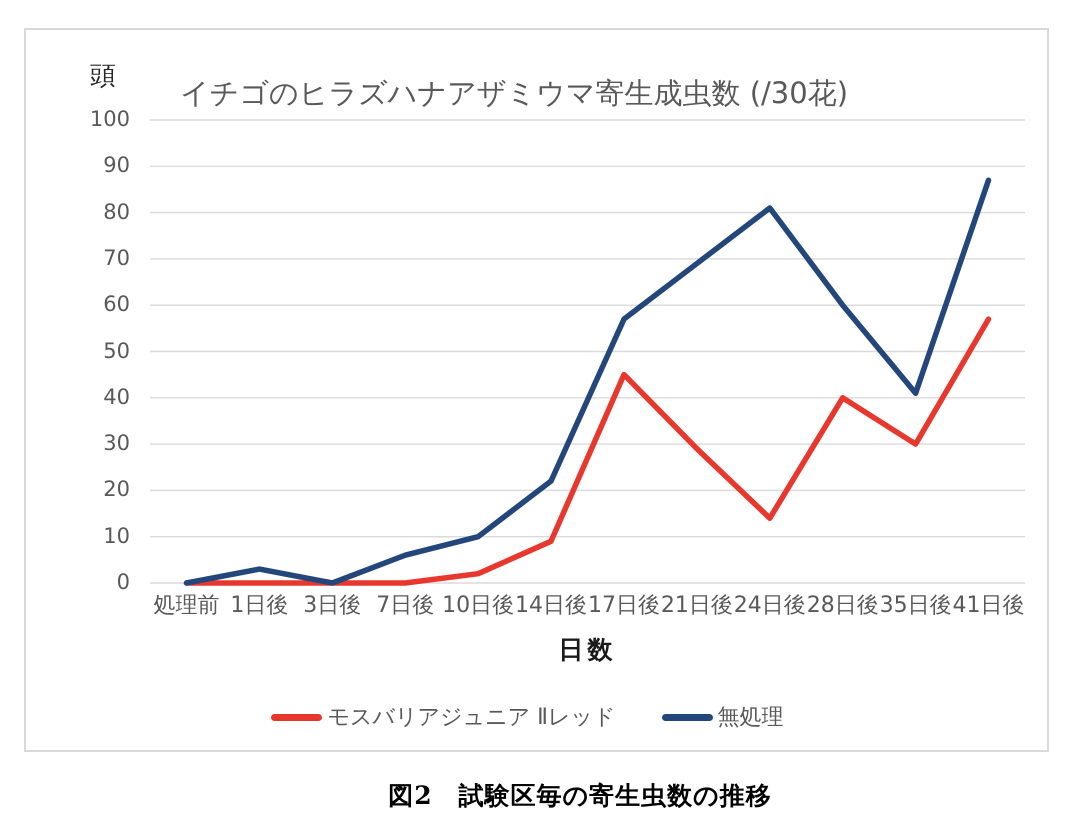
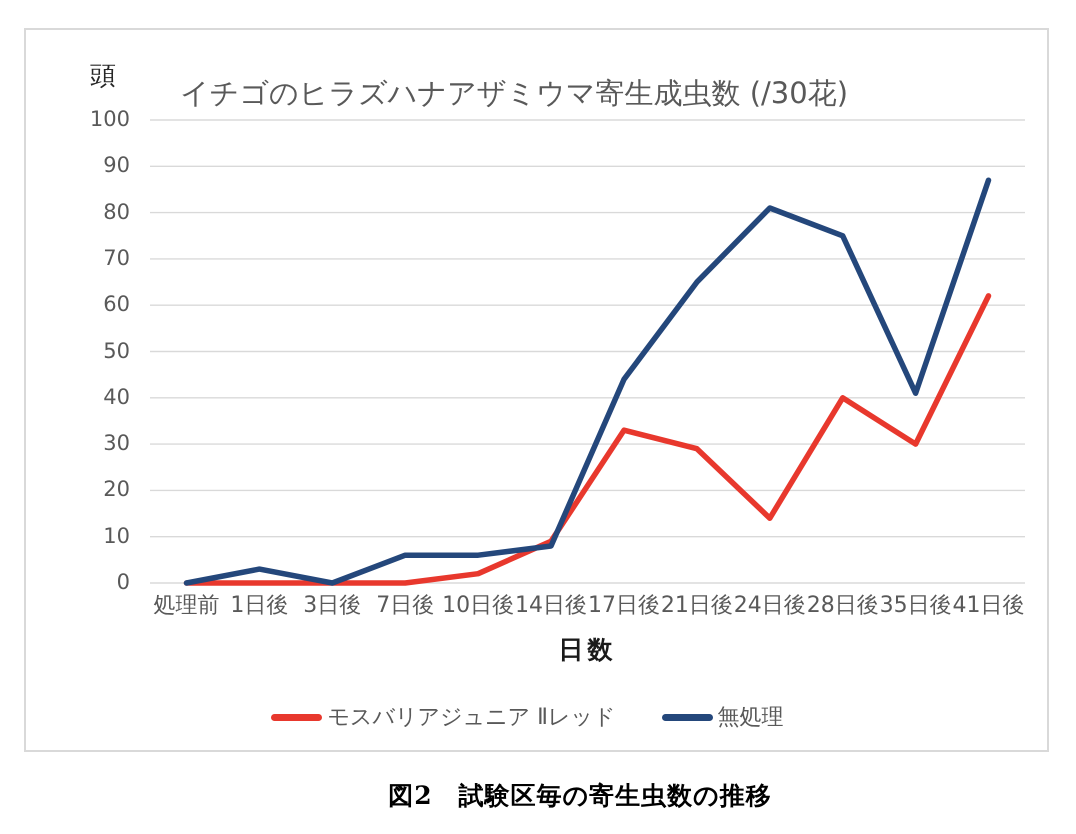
無処理/10日後: 10 -> 6
無処理/14日後: 22 -> 8
モスバリアジュニア Ⅱレッド/17日後: 45 -> 33
無処理/17日後: 57 -> 44
無処理/21日後: 69 -> 65
無処理/28日後: 60 -> 75
モスバリアジュニア Ⅱレッド/41日後: 57 -> 62
